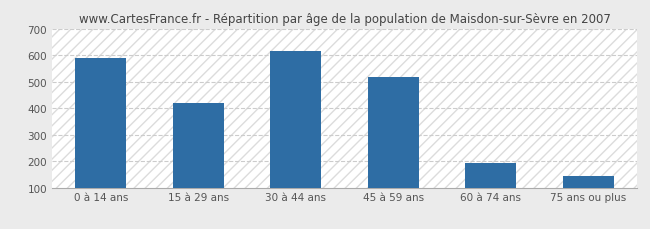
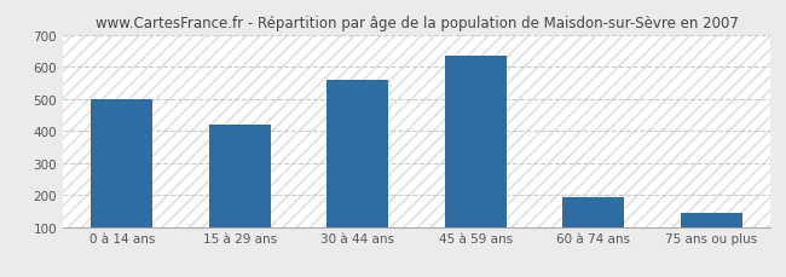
0 à 14 ans: 590 -> 500
30 à 44 ans: 617 -> 560
45 à 59 ans: 520 -> 635
